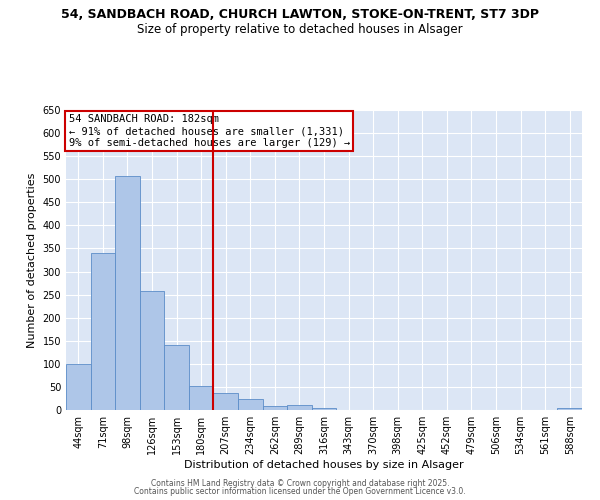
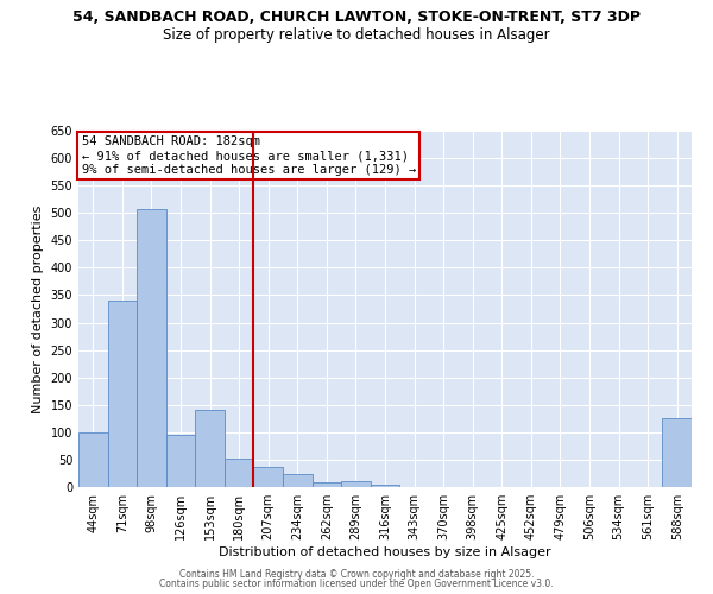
126sqm: 257 -> 95
588sqm: 5 -> 125
